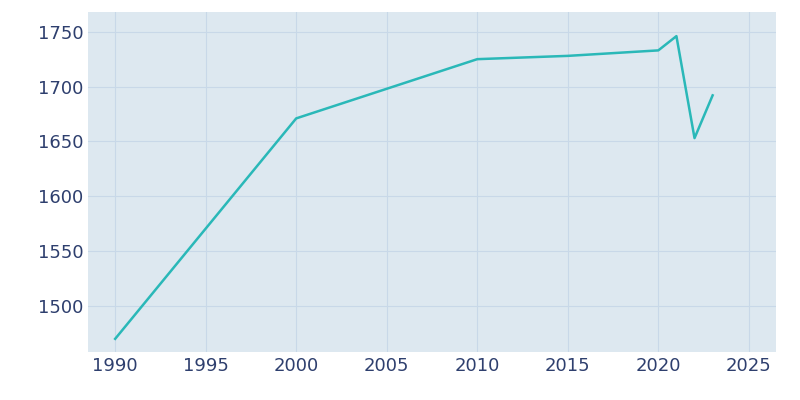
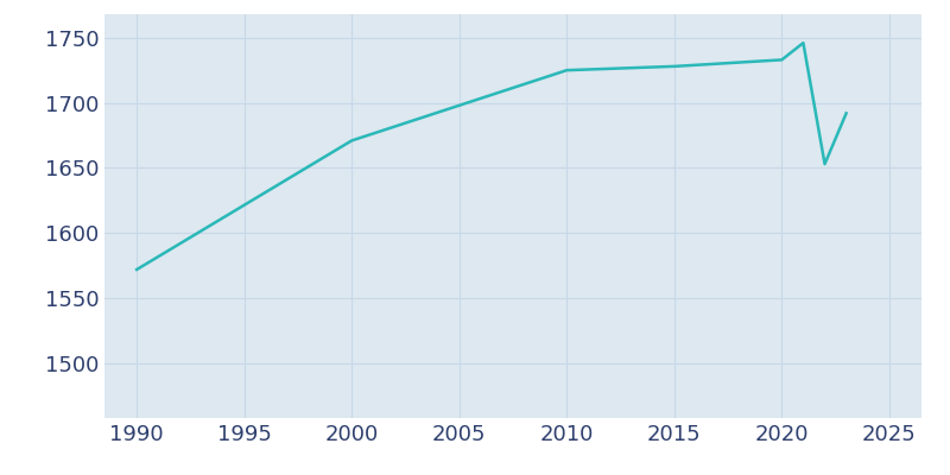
1990: 1470 -> 1572
